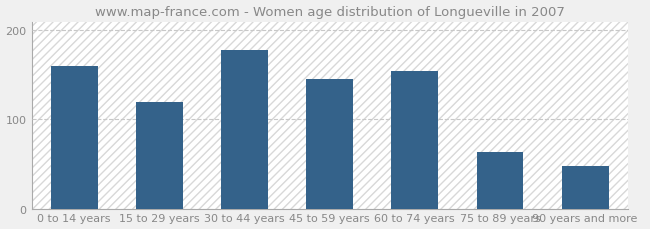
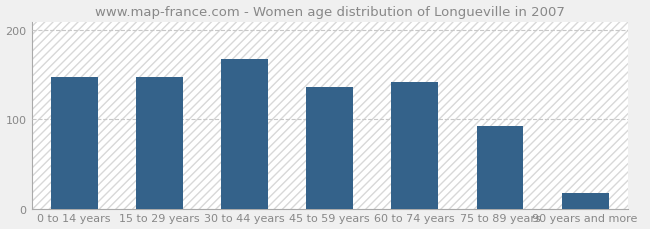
0 to 14 years: 160 -> 148
15 to 29 years: 120 -> 148
30 to 44 years: 178 -> 168
45 to 59 years: 146 -> 136
60 to 74 years: 154 -> 142
75 to 89 years: 64 -> 93
90 years and more: 48 -> 18
